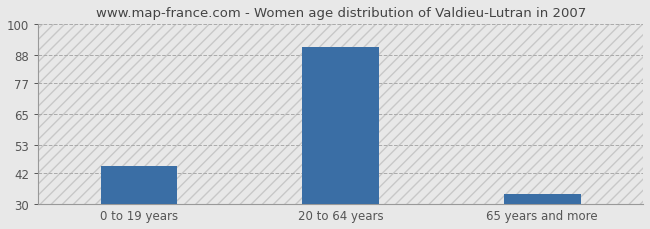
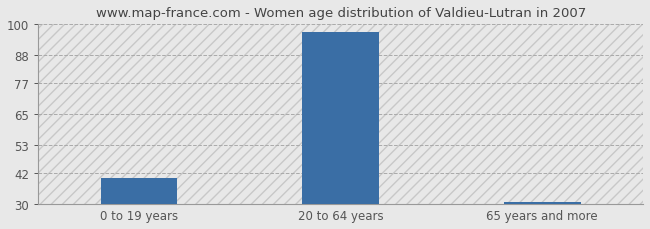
0 to 19 years: 45 -> 40
20 to 64 years: 91 -> 97
65 years and more: 34 -> 31
